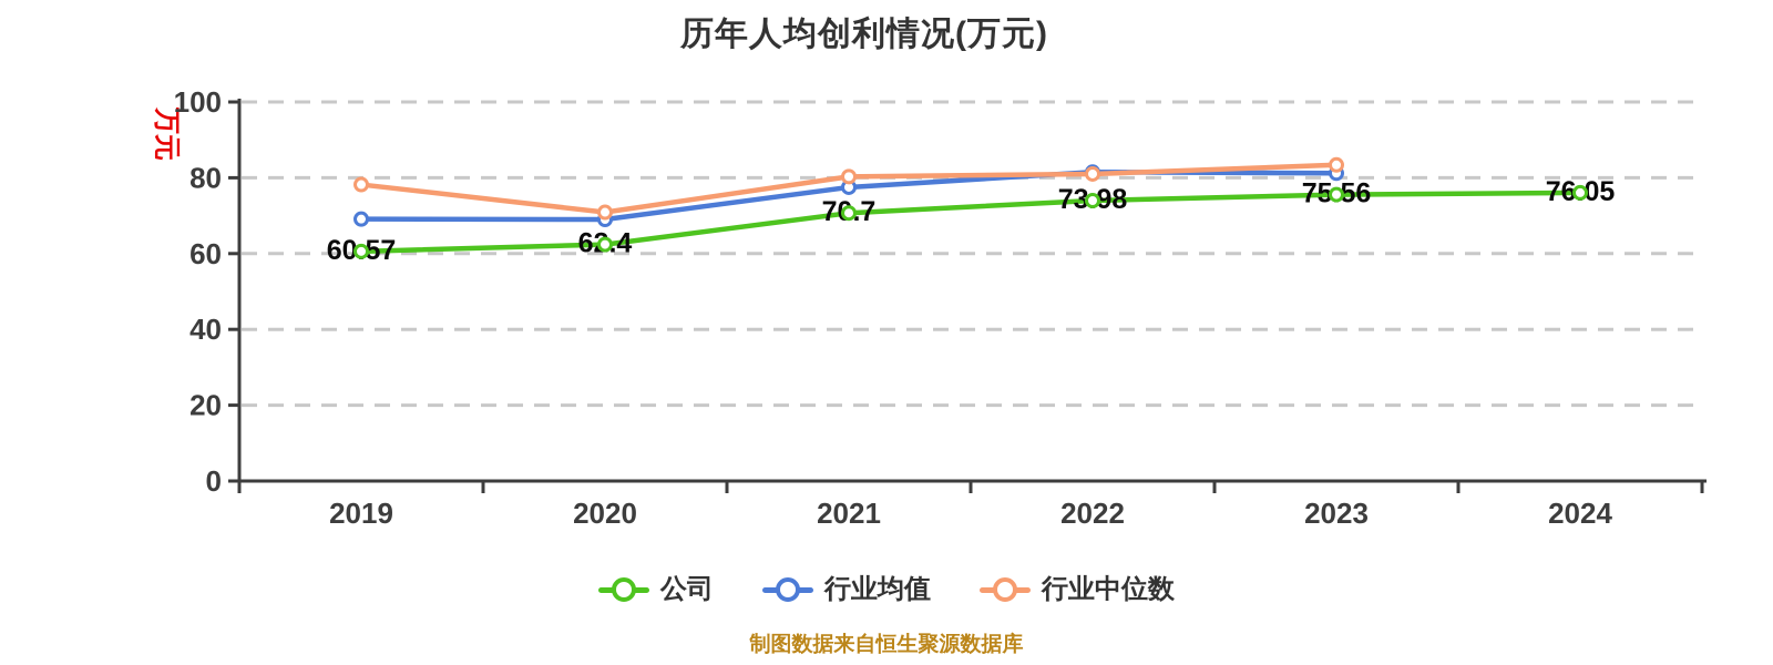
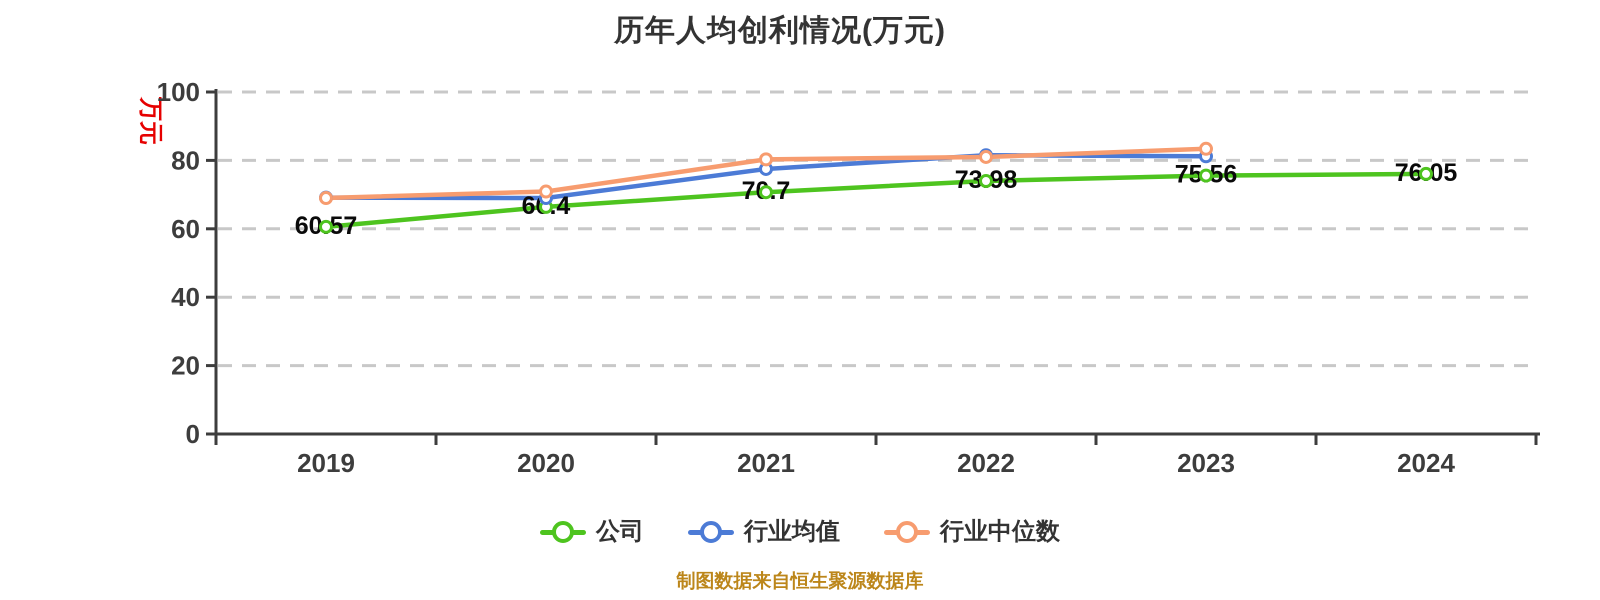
行业中位数/2019: 78 -> 69
公司/2020: 62.4 -> 66.4
